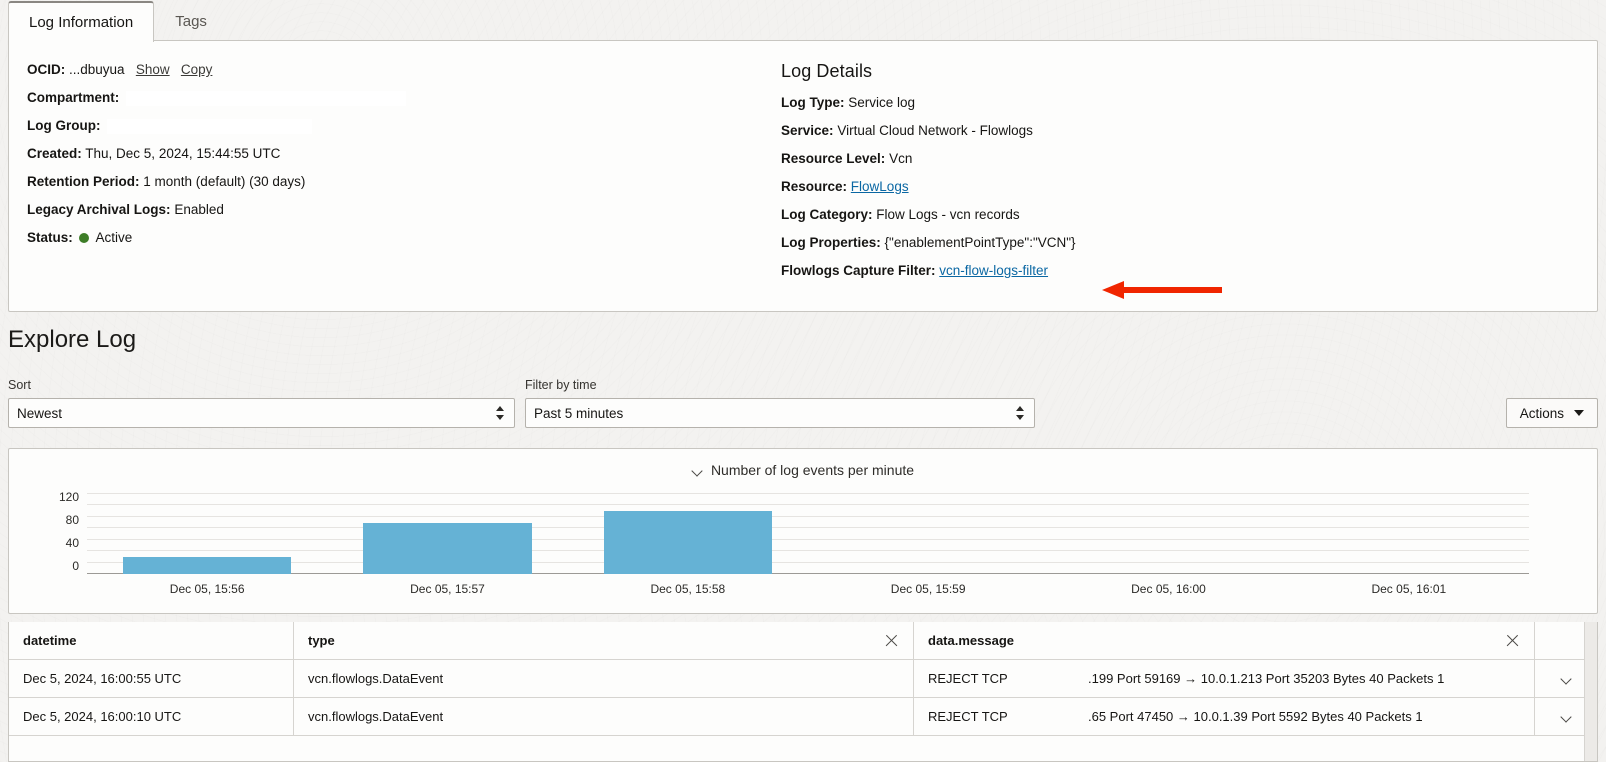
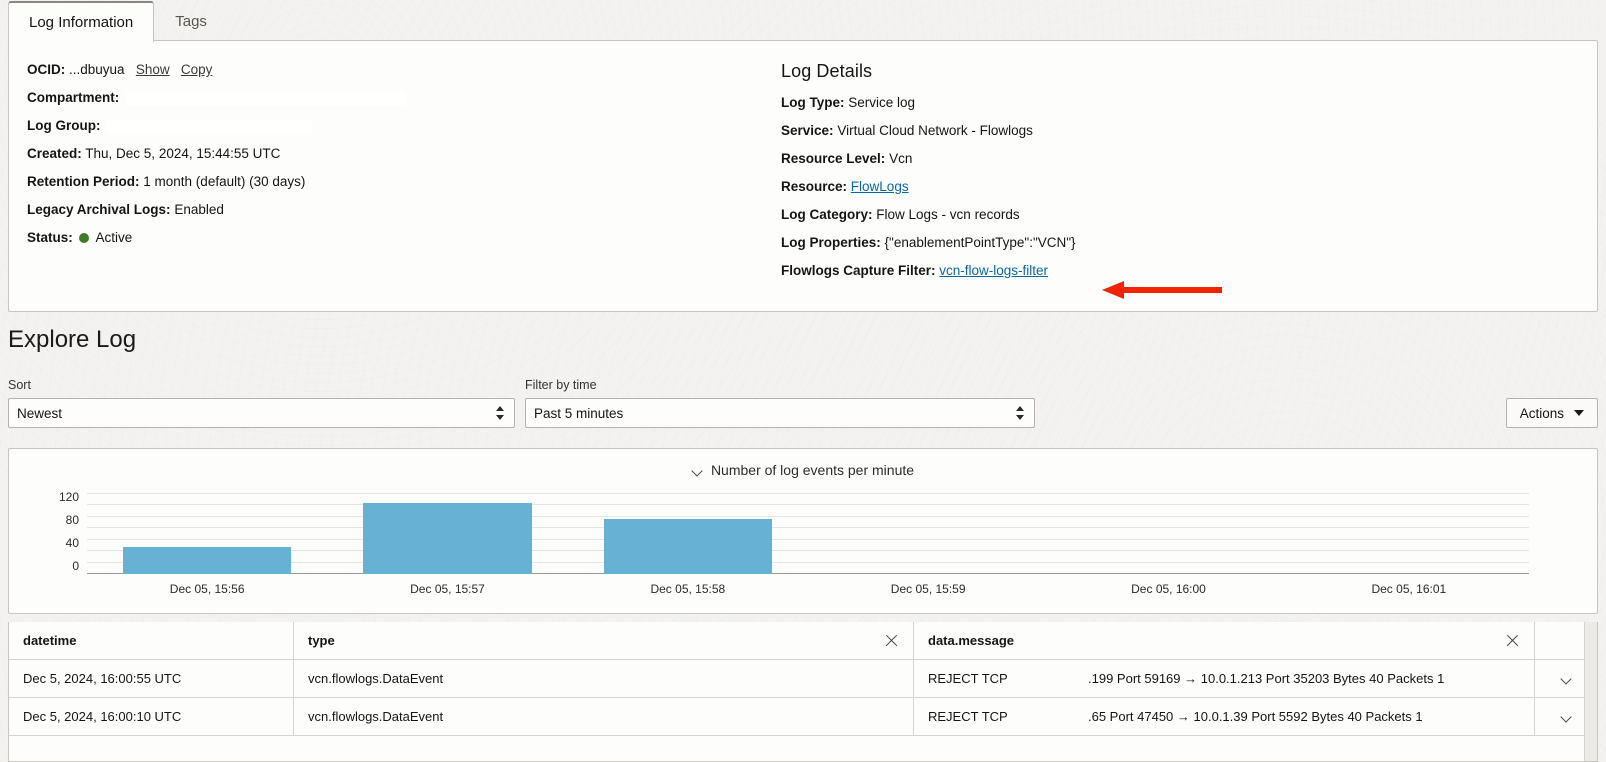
Dec 05, 15:56: 30 -> 50
Dec 05, 15:57: 90 -> 120
Dec 05, 15:58: 110 -> 100
